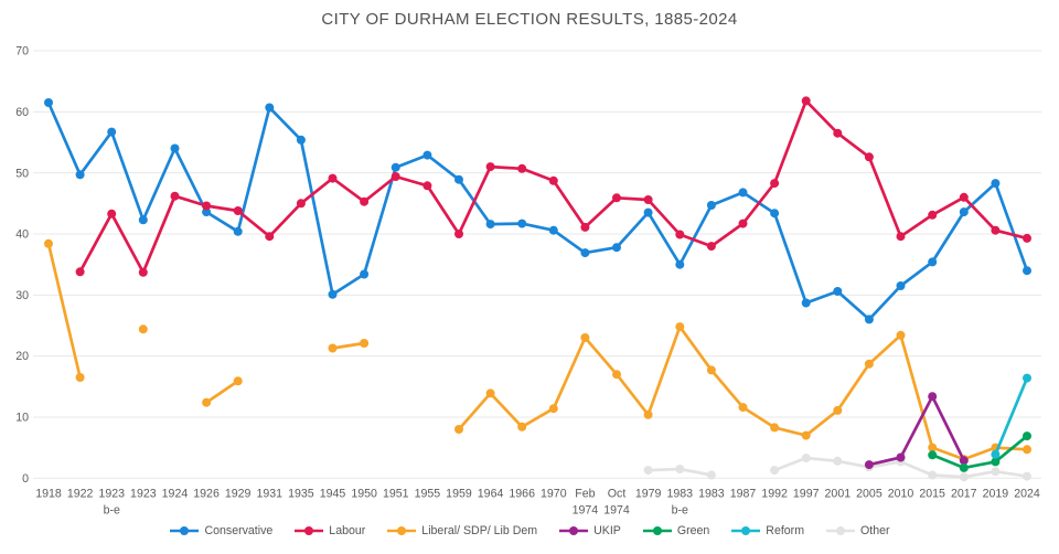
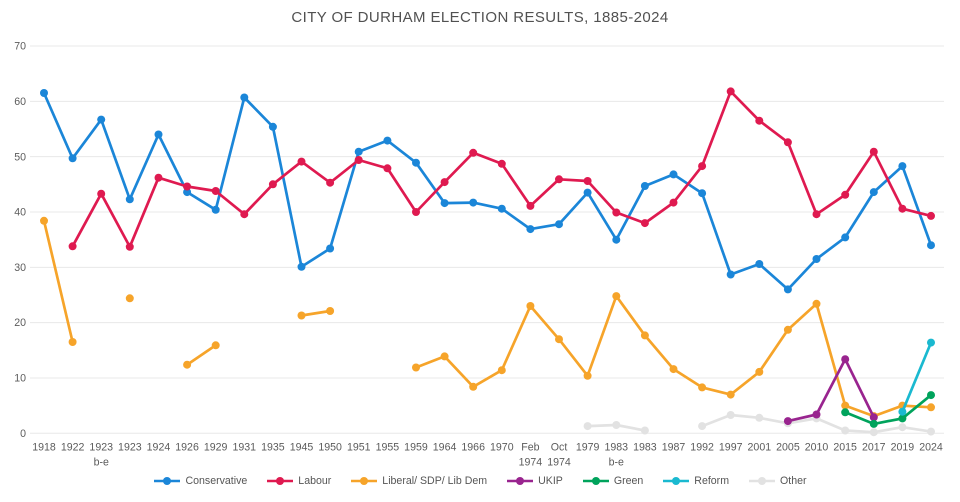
Liberal/ SDP/ Lib Dem/1959: 8 -> 12
Labour/1964: 51 -> 45
Labour/2017: 46 -> 51
